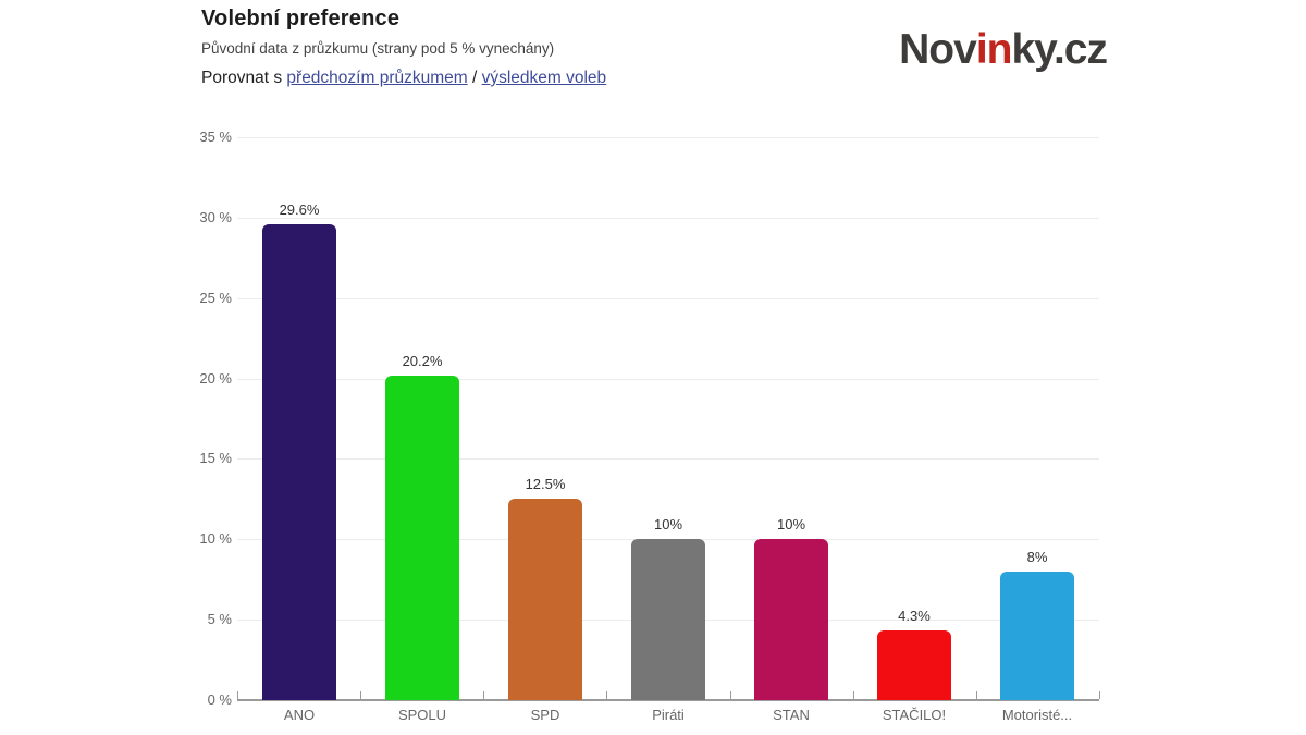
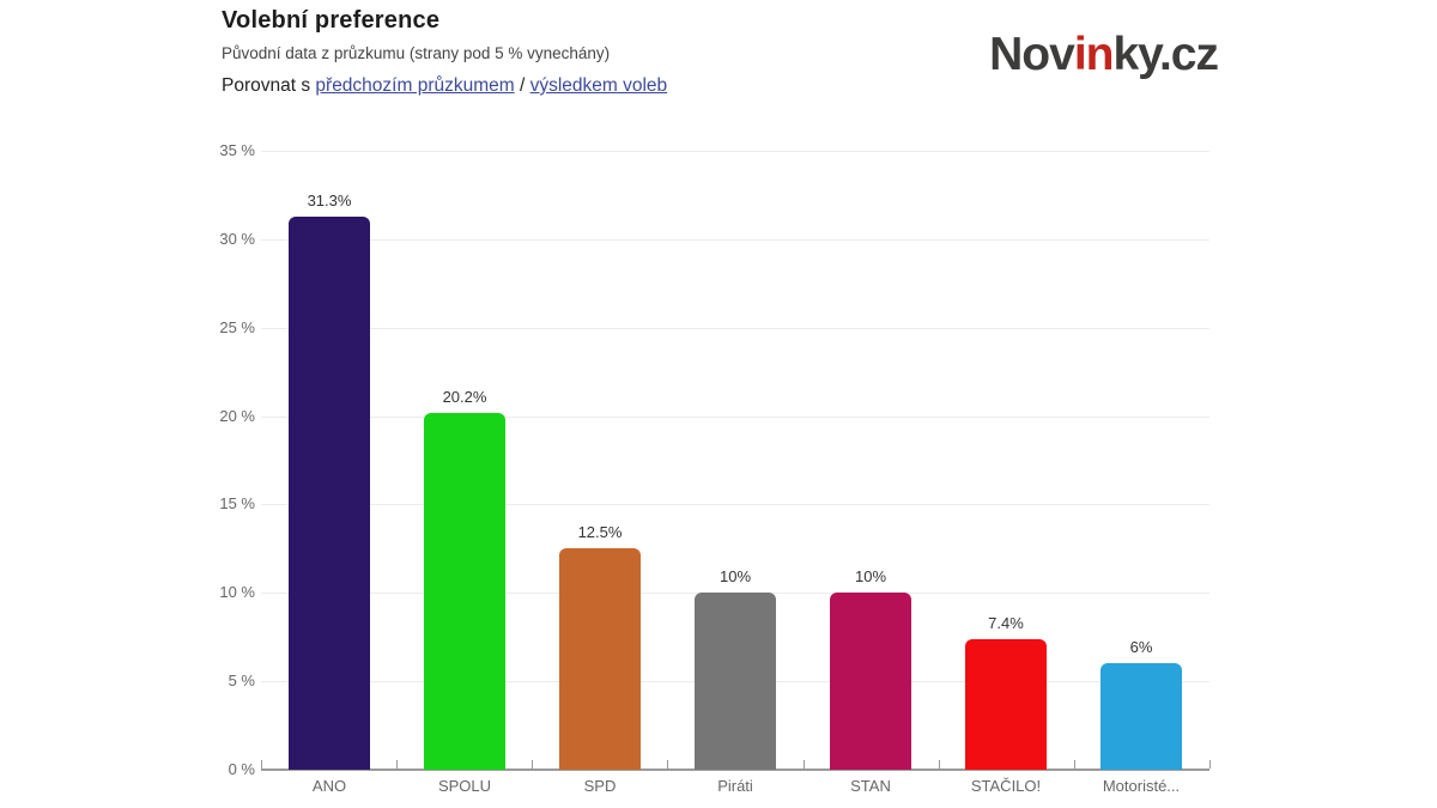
ANO: 29.6% -> 31.3%
STAČILO!: 4.3% -> 7.4%
Motoristé...: 8% -> 6%
